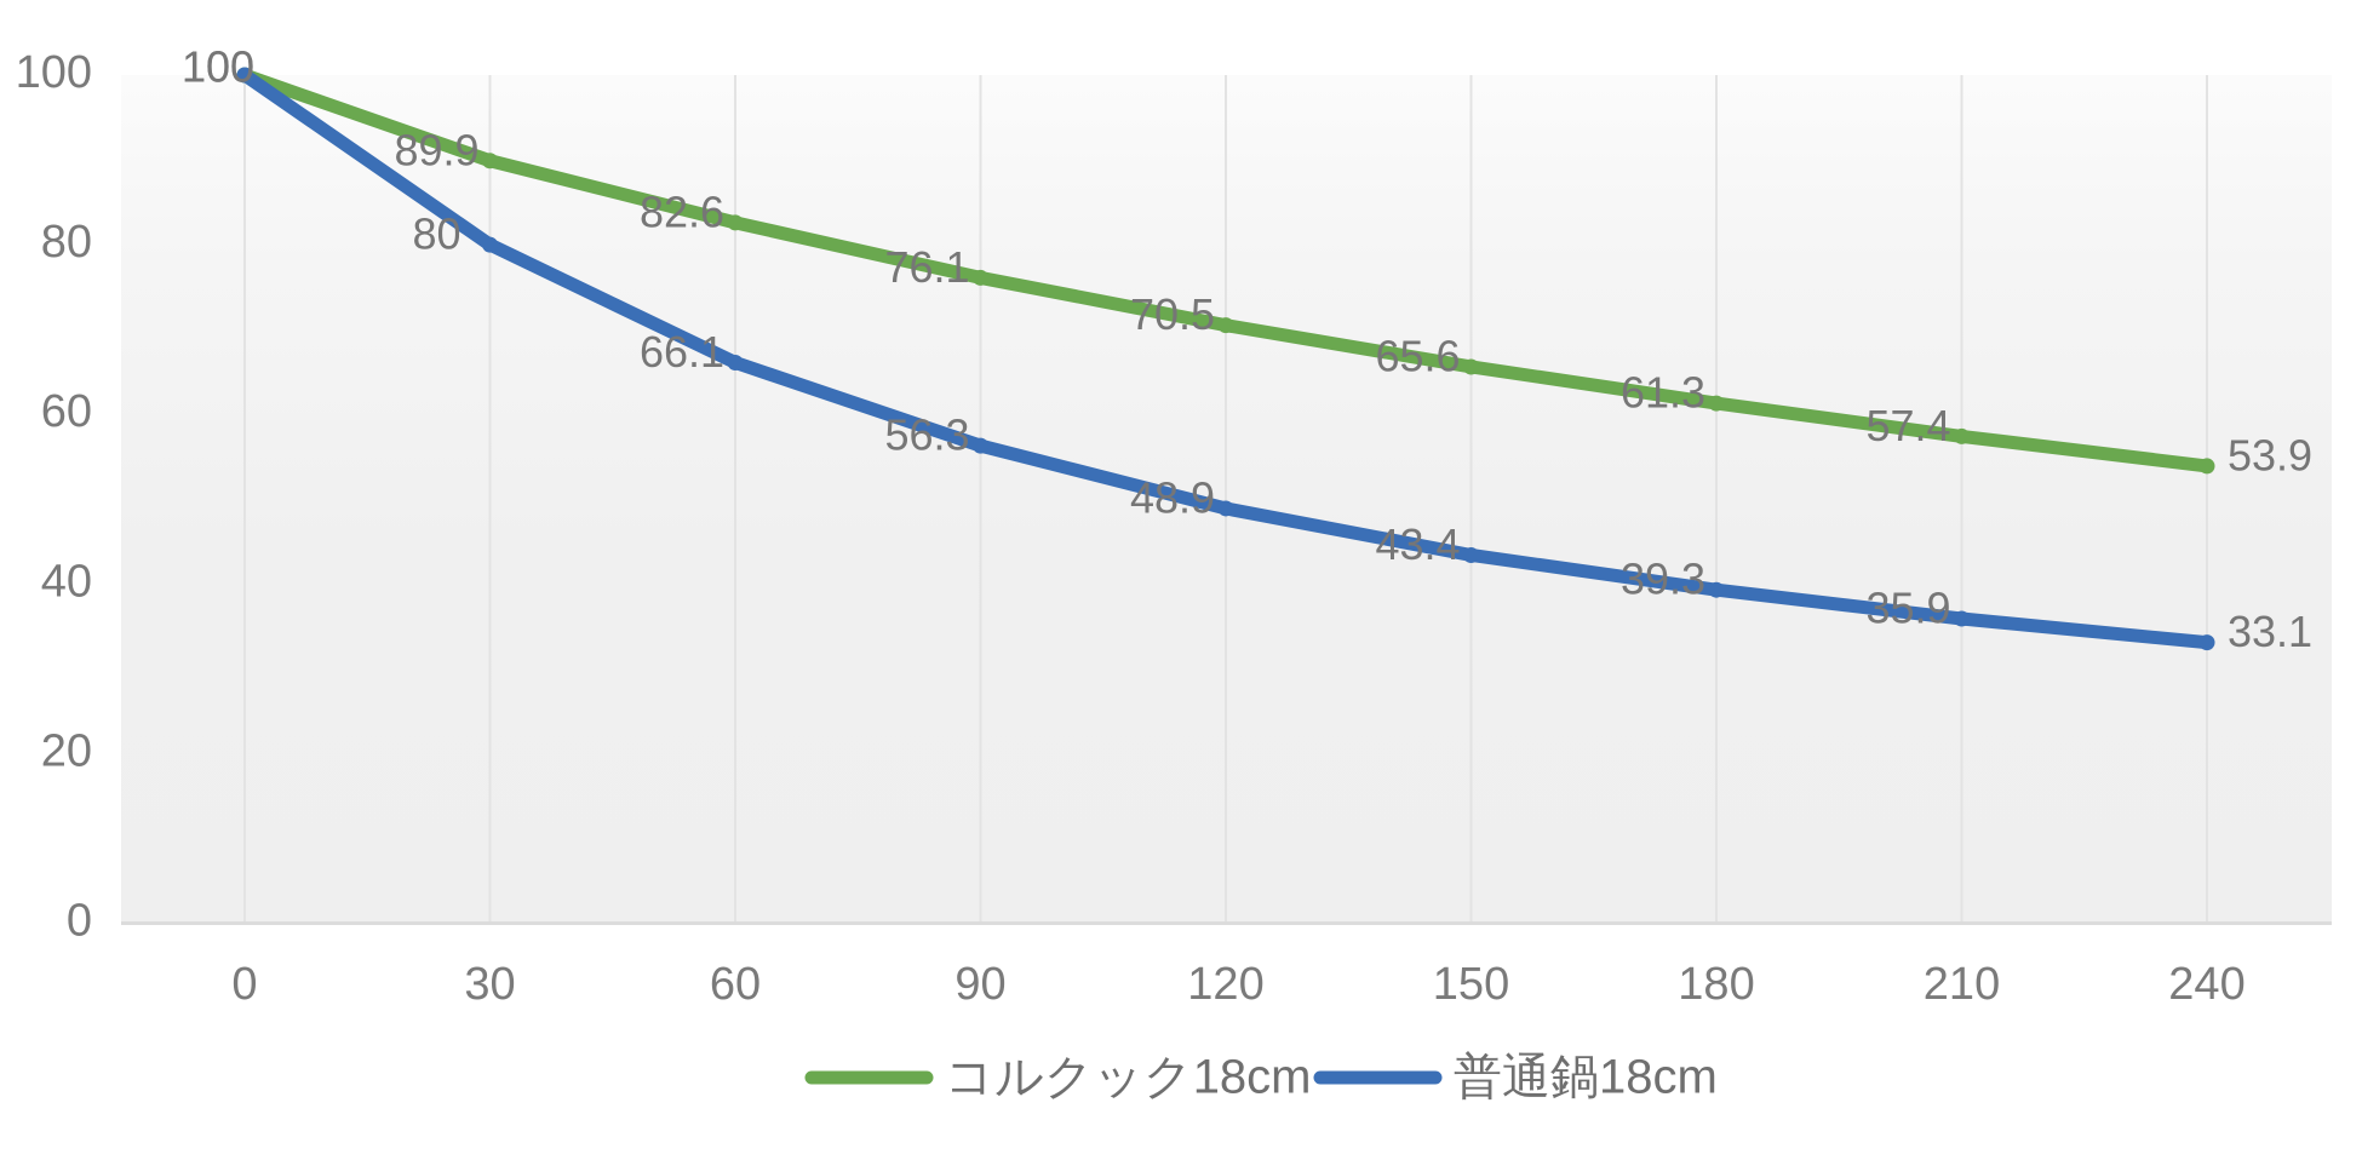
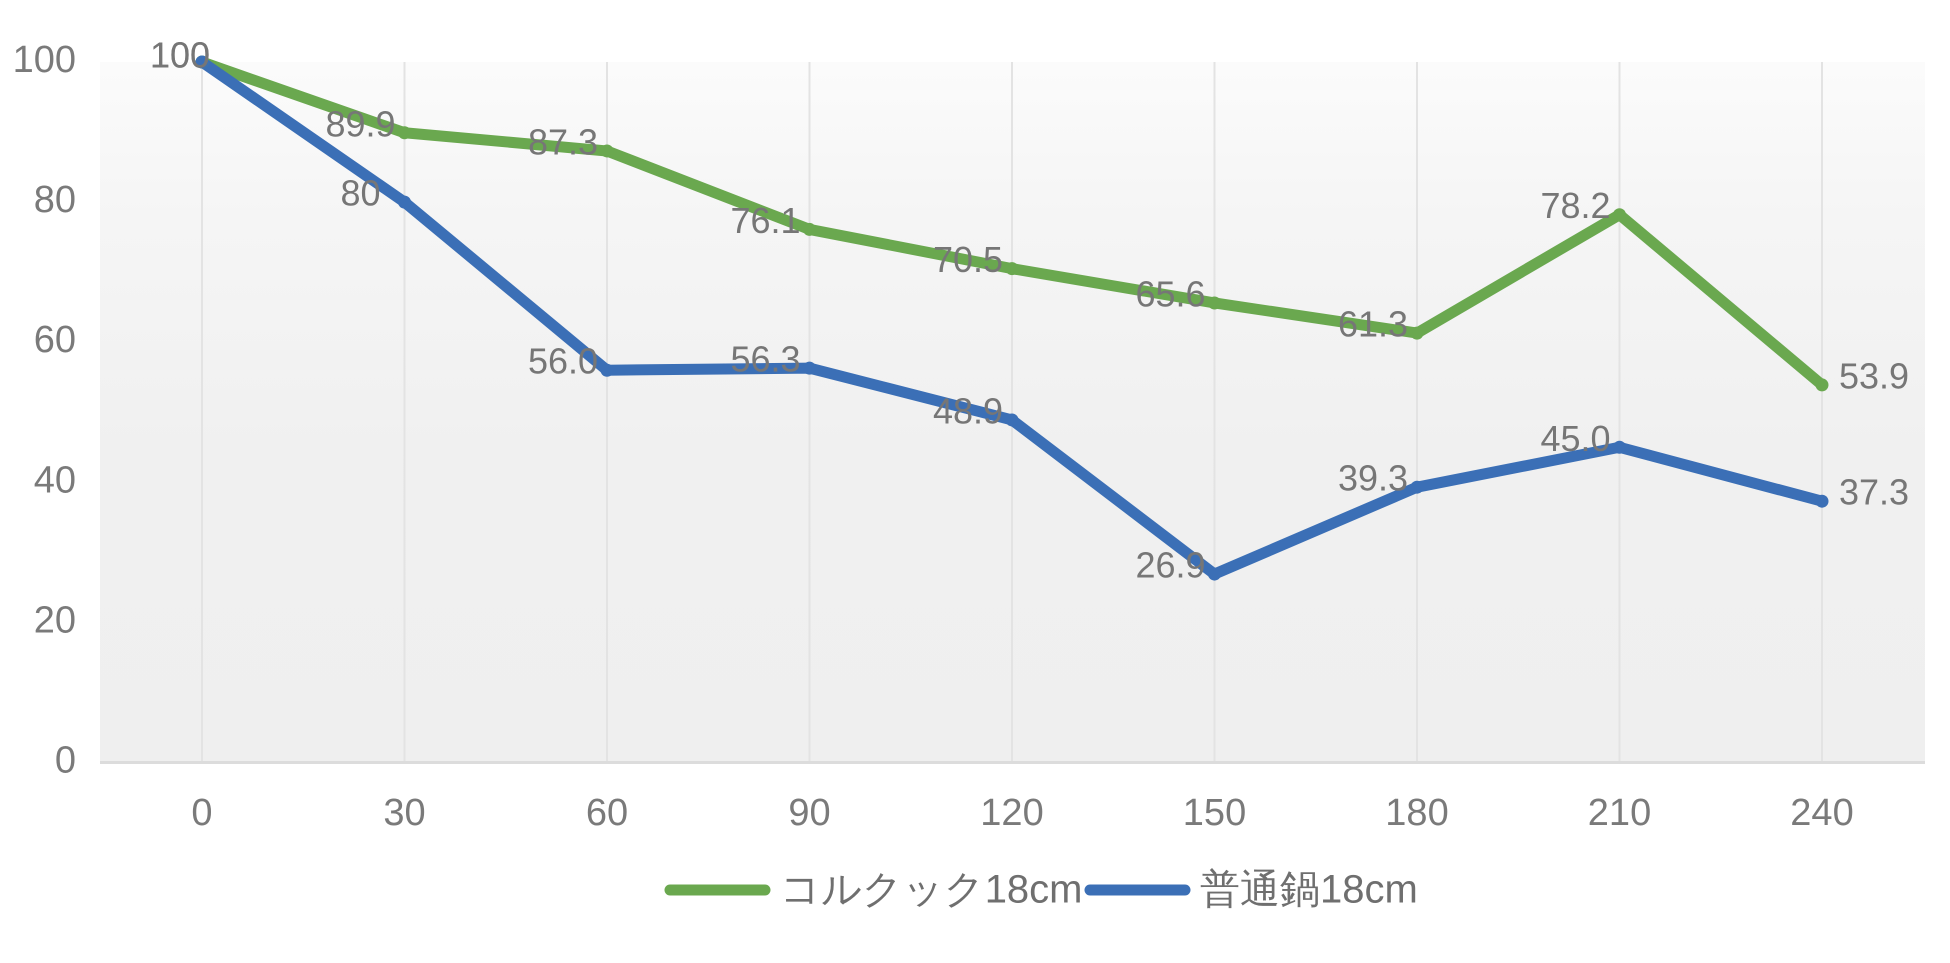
コルクック18cm/60: 82.6 -> 87.3
普通鍋18cm/60: 66.1 -> 56.0
普通鍋18cm/150: 43.4 -> 26.9
コルクック18cm/210: 57.4 -> 78.2
普通鍋18cm/210: 35.9 -> 45.0
普通鍋18cm/240: 33.1 -> 37.3
